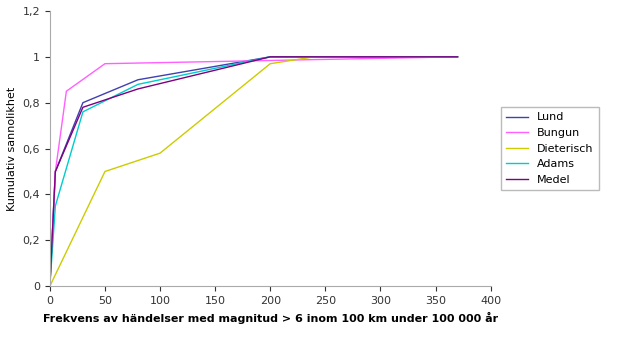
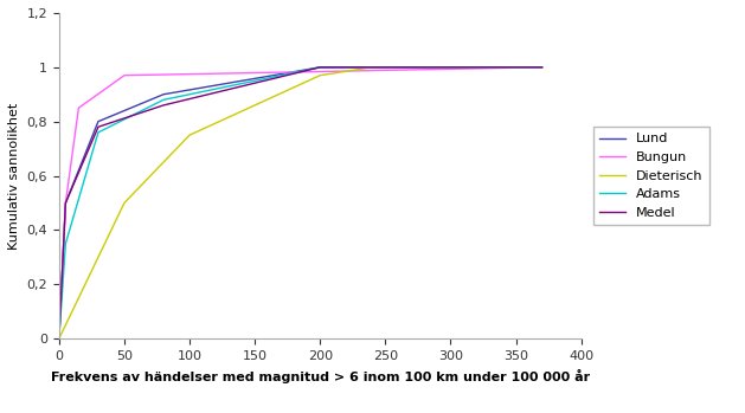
Dieterisch/100: 0,58 -> 0,75
